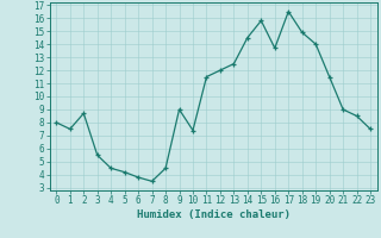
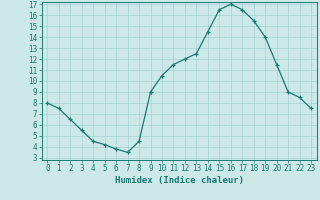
2: 8.7 -> 6.5
10: 7.4 -> 10.5
15: 15.8 -> 16.5
16: 13.7 -> 17.0
18: 14.9 -> 15.5
